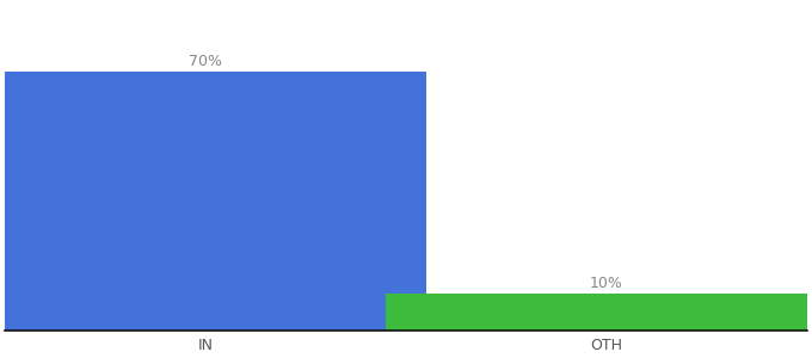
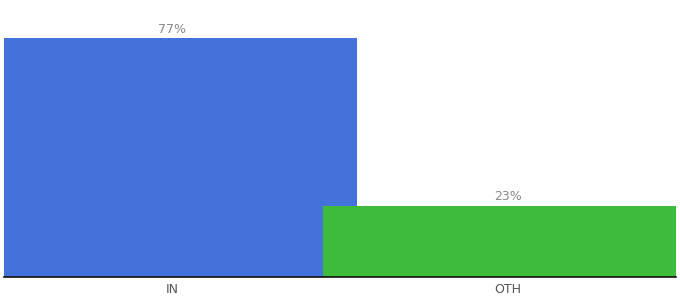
IN: 70% -> 77%
OTH: 10% -> 23%
